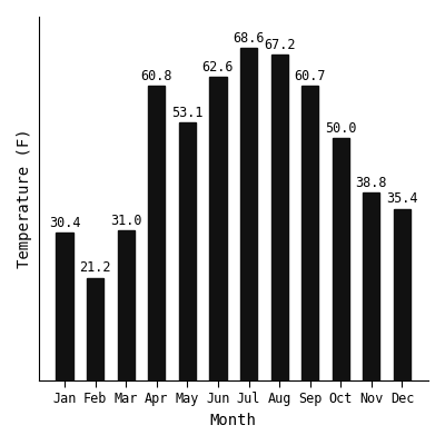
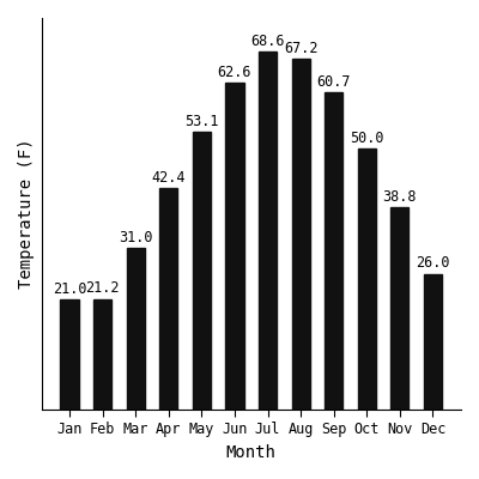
Jan: 30.4 -> 21.0
Apr: 60.8 -> 42.4
Dec: 35.4 -> 26.0
